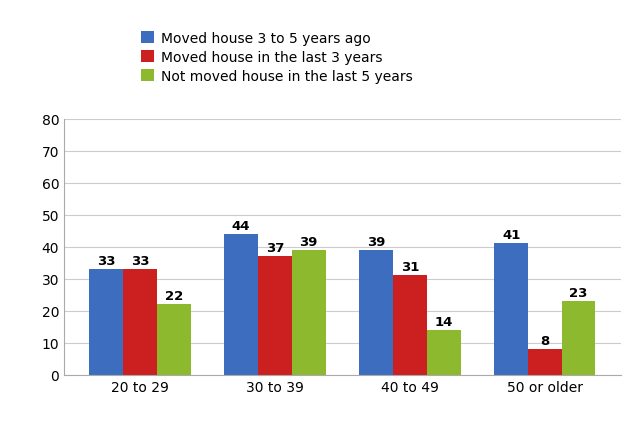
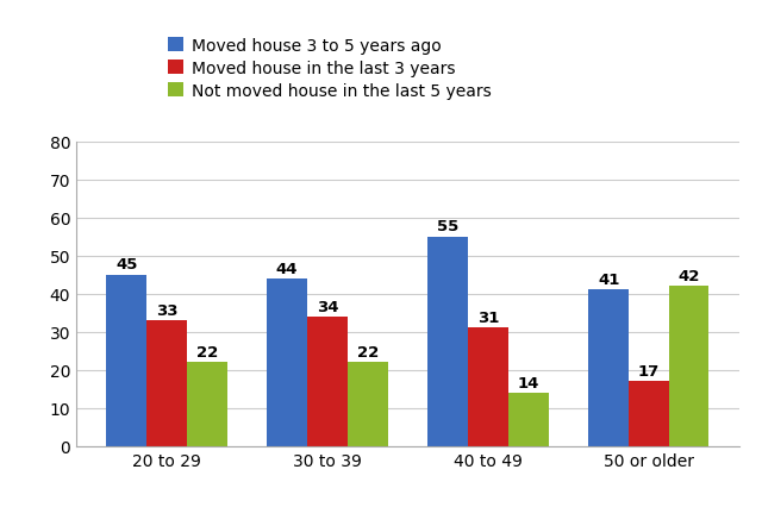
Moved house 3 to 5 years ago/20 to 29: 33 -> 45
Moved house in the last 3 years/30 to 39: 37 -> 34
Not moved house in the last 5 years/30 to 39: 39 -> 22
Moved house 3 to 5 years ago/40 to 49: 39 -> 55
Moved house in the last 3 years/50 or older: 8 -> 17
Not moved house in the last 5 years/50 or older: 23 -> 42
